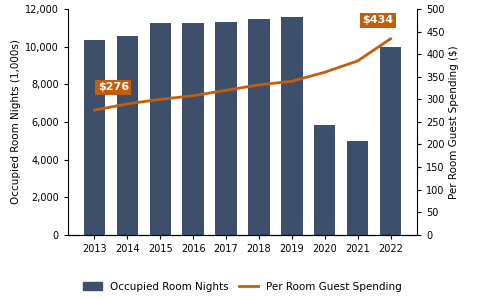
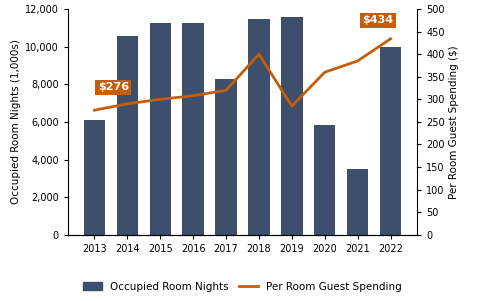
Occupied Room Nights/2013: 10,400 -> 6,100
Occupied Room Nights/2017: 11,300 -> 8,300
Per Room Guest Spending/2018: 332 -> 400
Per Room Guest Spending/2019: 340 -> 285
Occupied Room Nights/2021: 5,000 -> 3,500
